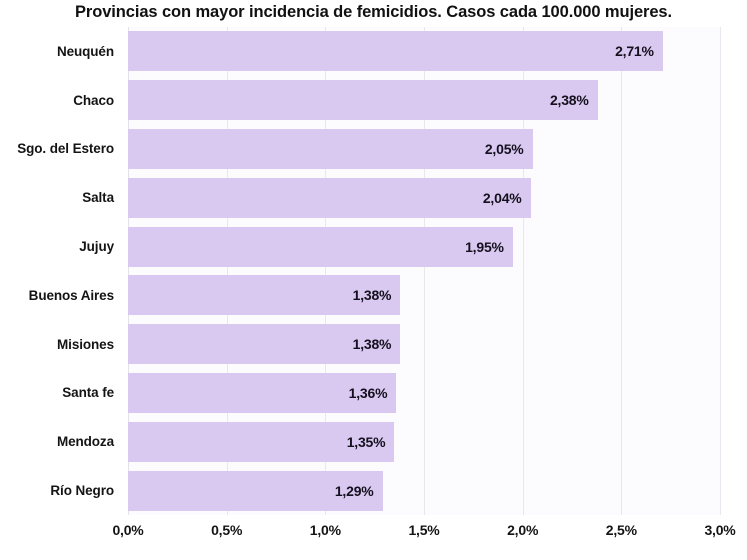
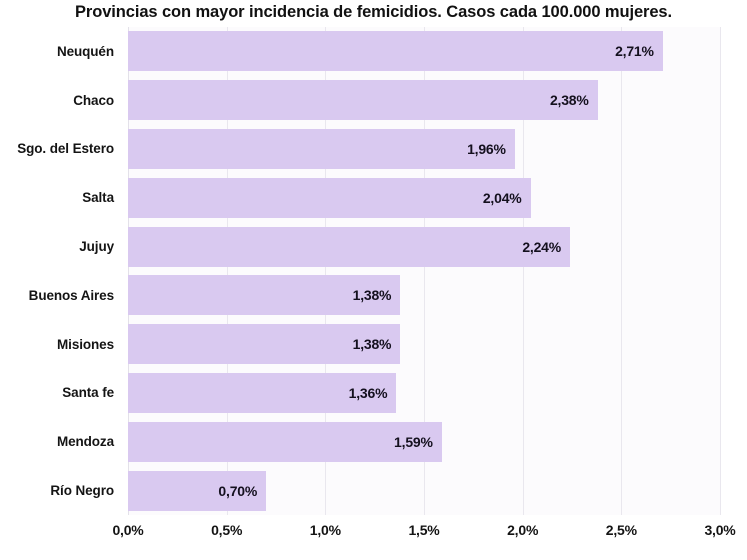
Sgo. del Estero: 2,05% -> 1,96%
Jujuy: 1,95% -> 2,24%
Mendoza: 1,35% -> 1,59%
Río Negro: 1,29% -> 0,70%
